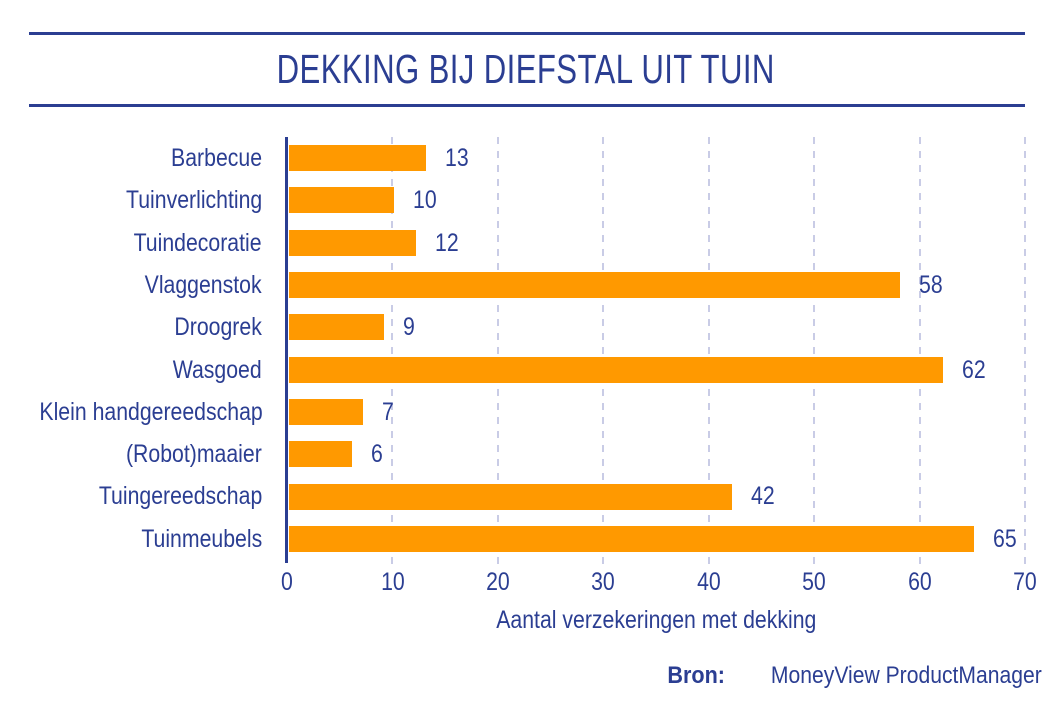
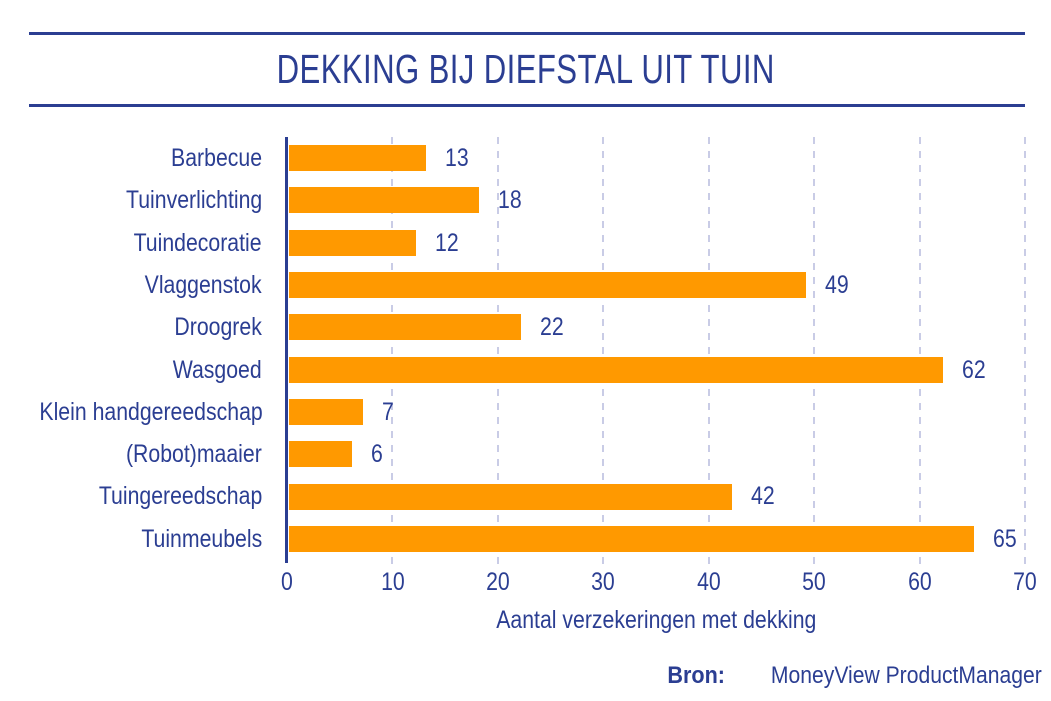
Tuinverlichting: 10 -> 18
Vlaggenstok: 58 -> 49
Droogrek: 9 -> 22
